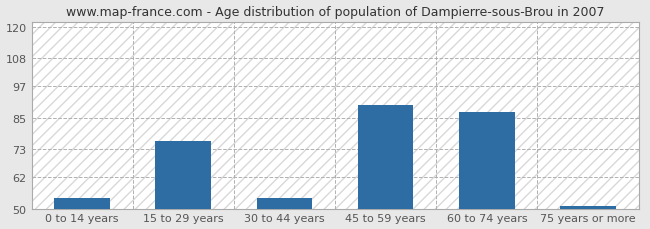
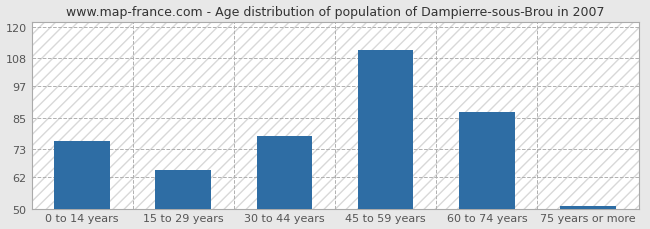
0 to 14 years: 54 -> 76
15 to 29 years: 76 -> 65
30 to 44 years: 54 -> 78
45 to 59 years: 90 -> 111
